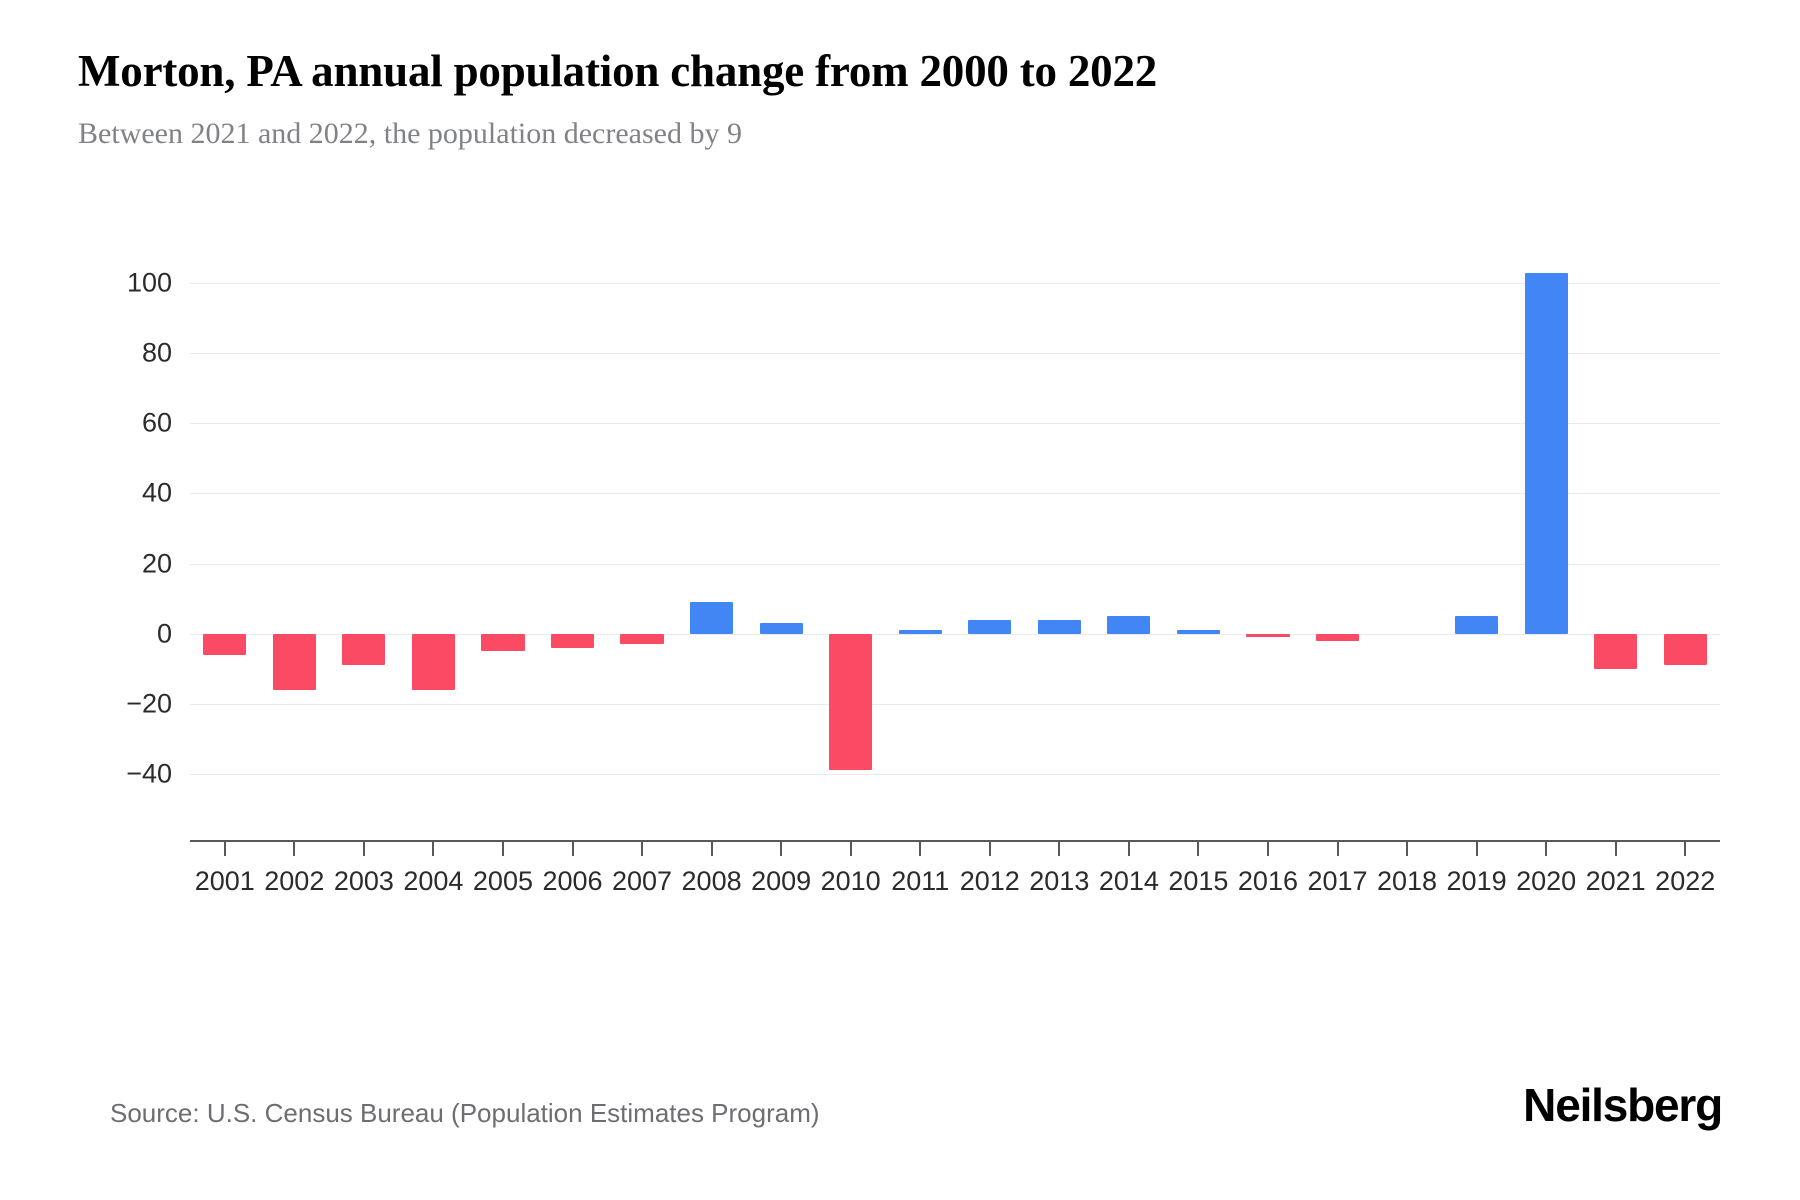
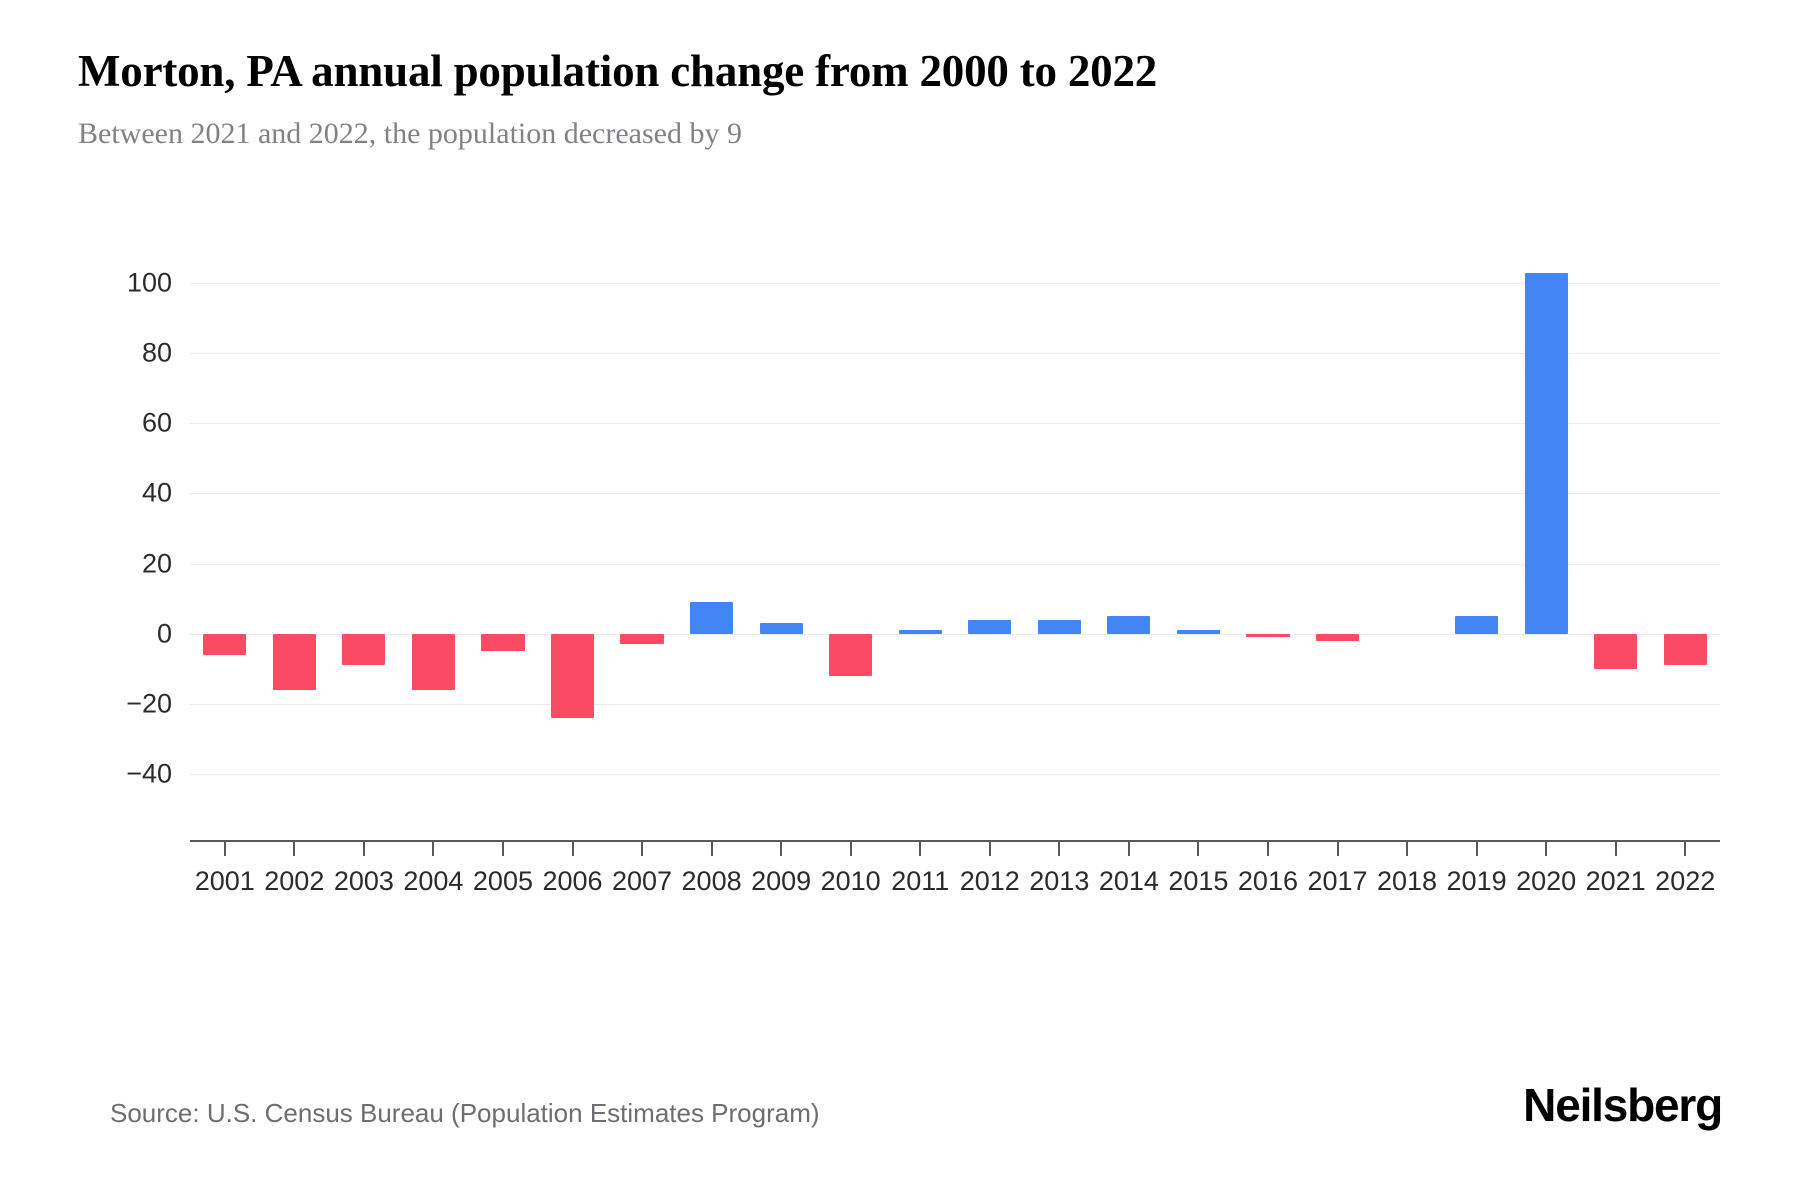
2006: -4 -> -24
2010: -39 -> -12
